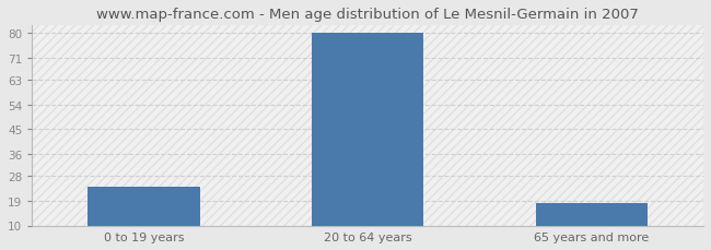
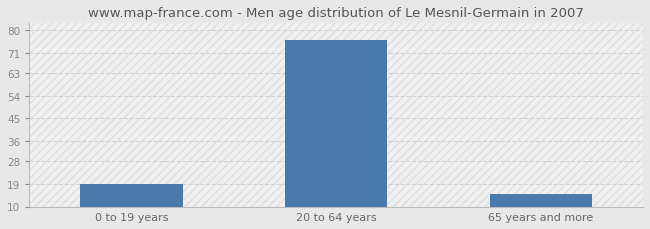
0 to 19 years: 24 -> 19
20 to 64 years: 80 -> 76
65 years and more: 18 -> 15
